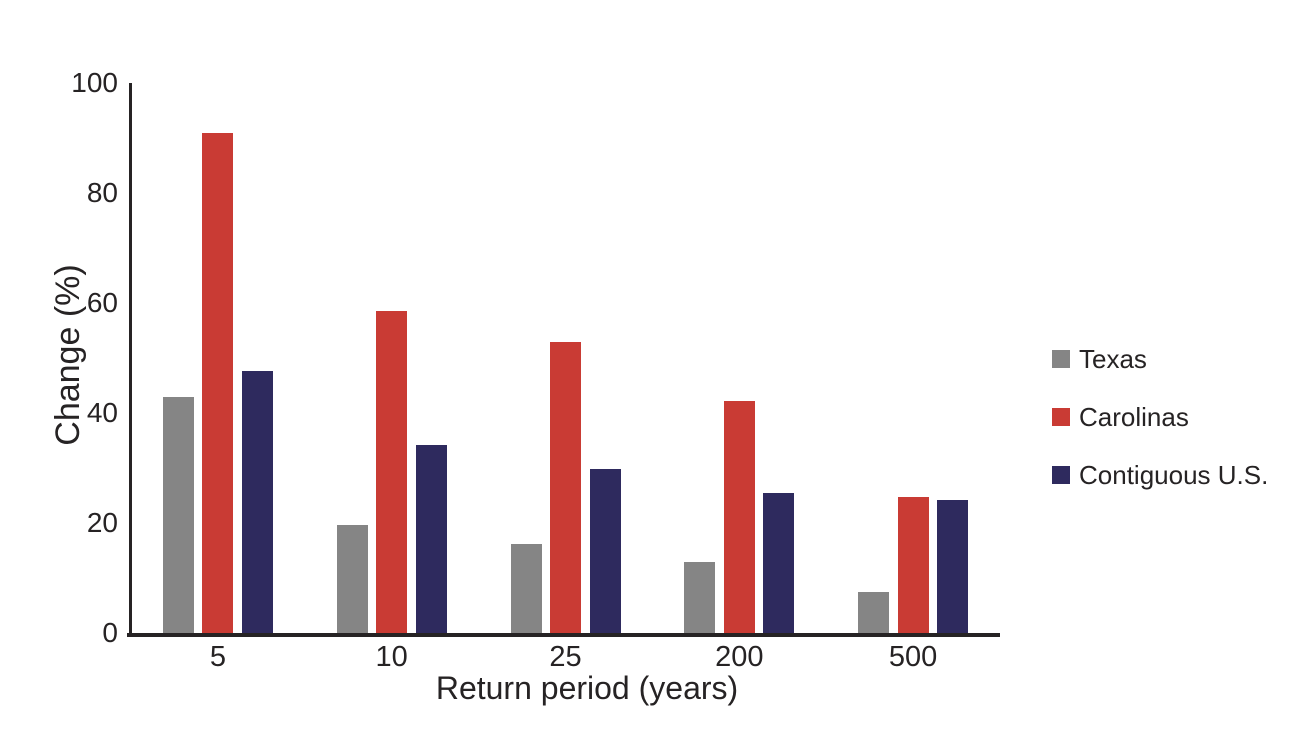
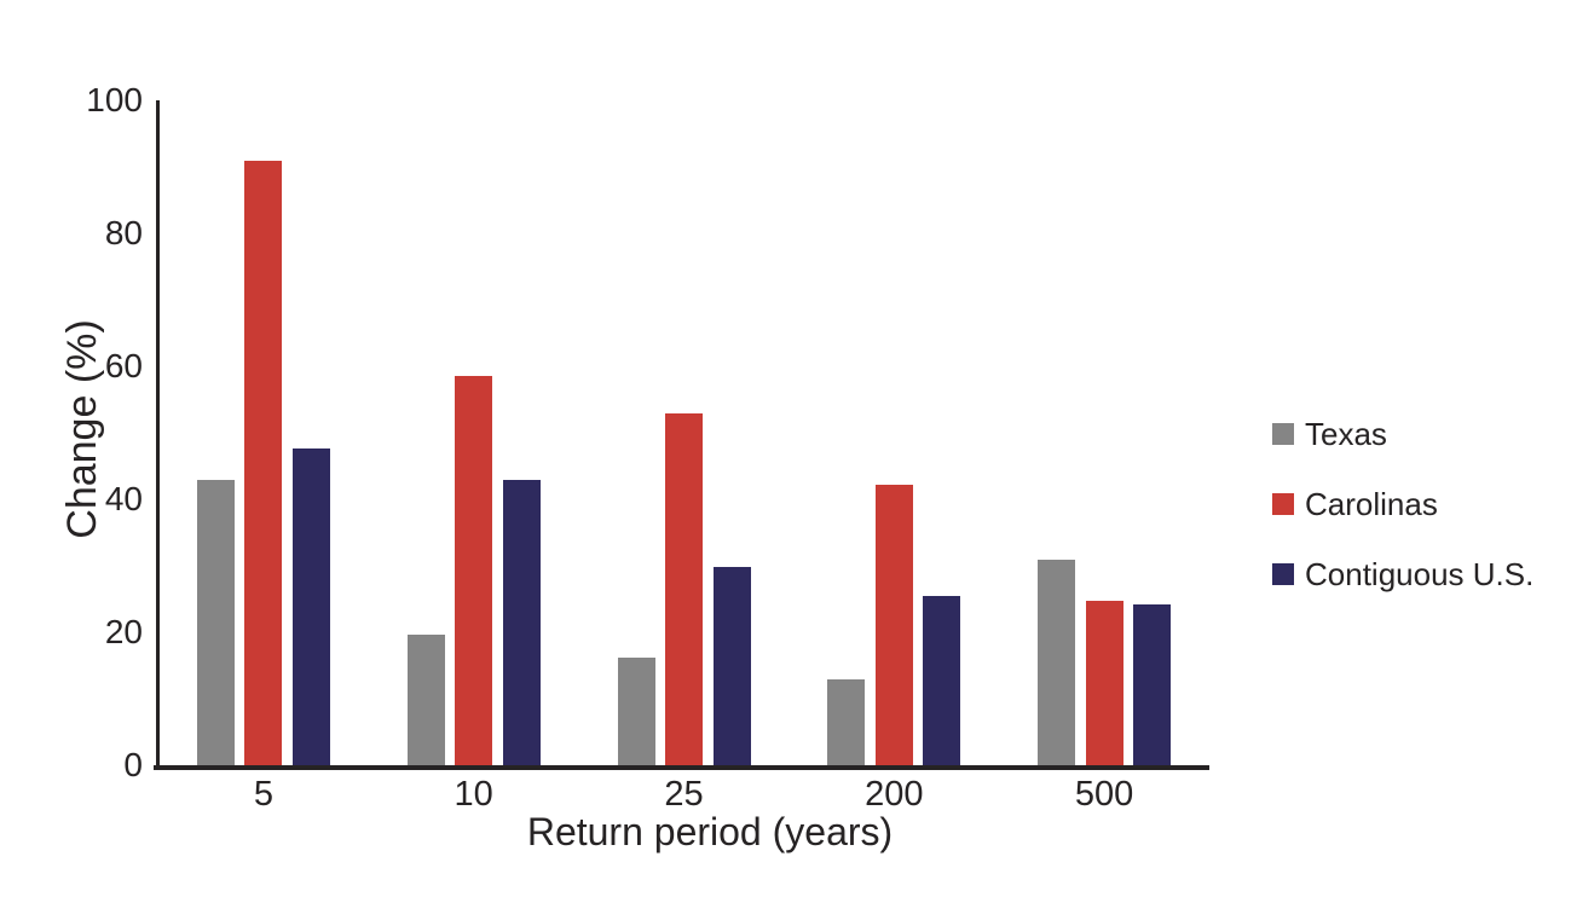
Contiguous U.S./10: 34 -> 43
Texas/500: 8 -> 31
